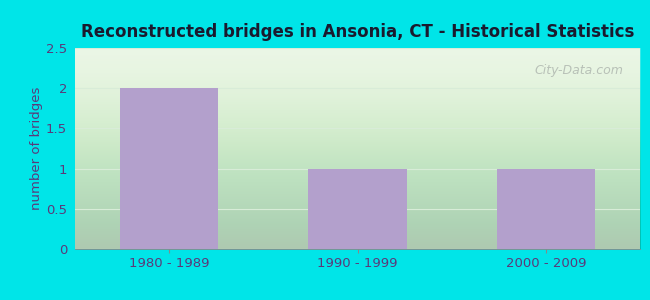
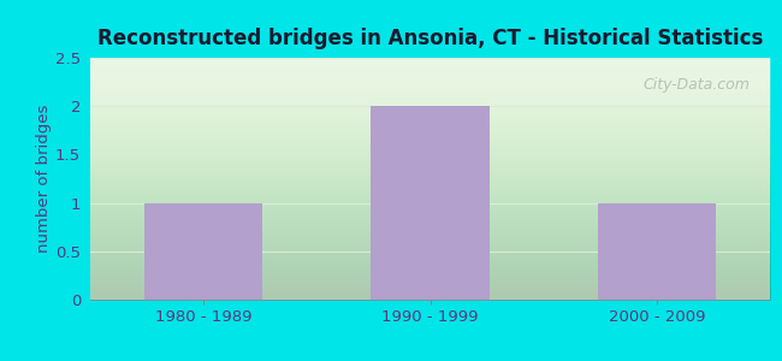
1980 - 1989: 2 -> 1
1990 - 1999: 1 -> 2
